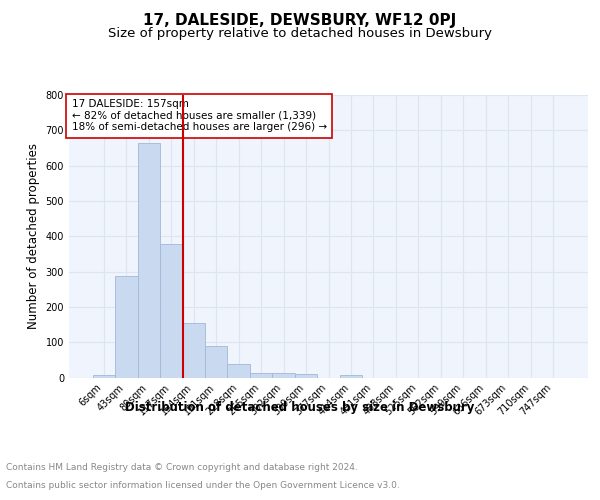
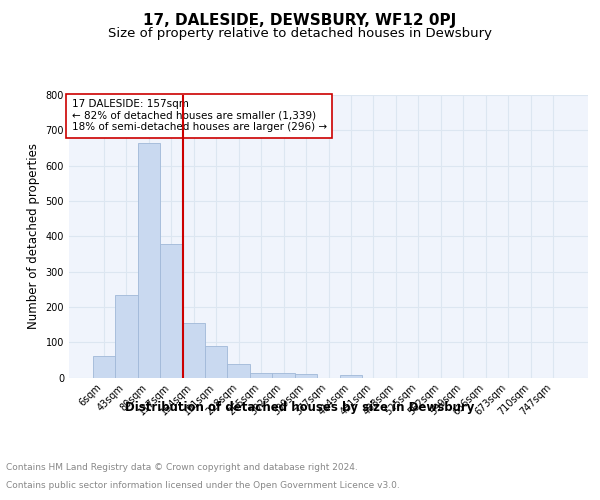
6sqm: 8 -> 60
43sqm: 287 -> 235
